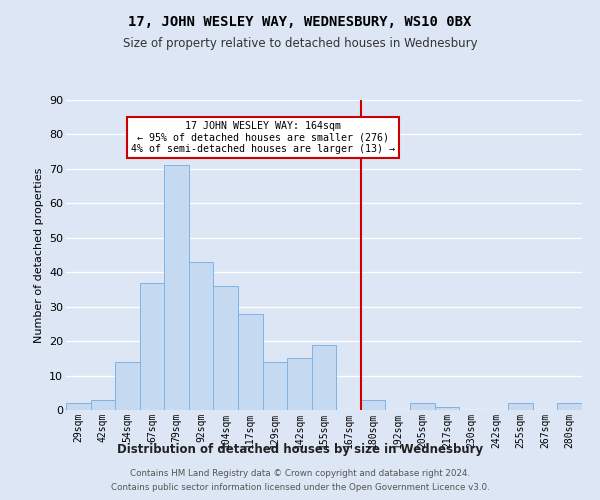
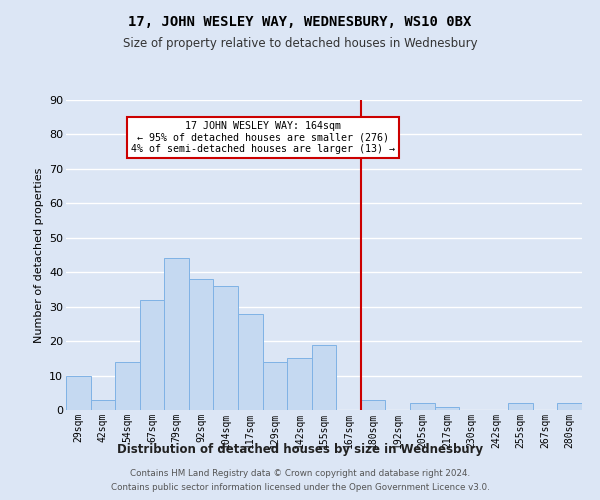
29sqm: 2 -> 10
67sqm: 37 -> 32
79sqm: 71 -> 44
92sqm: 43 -> 38
